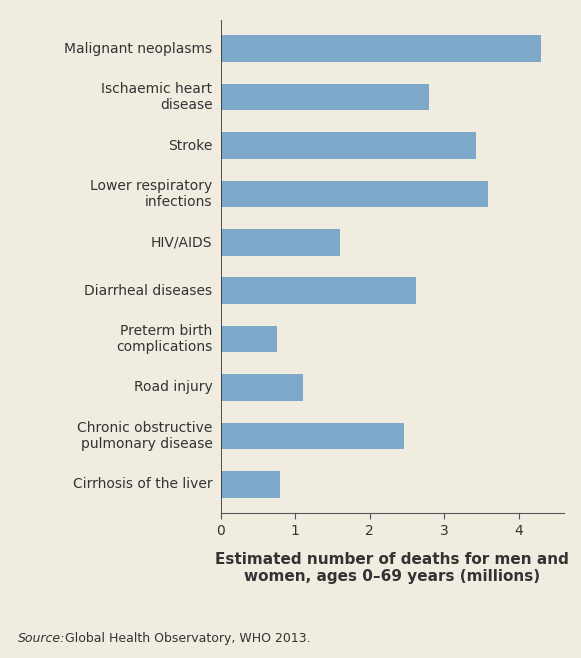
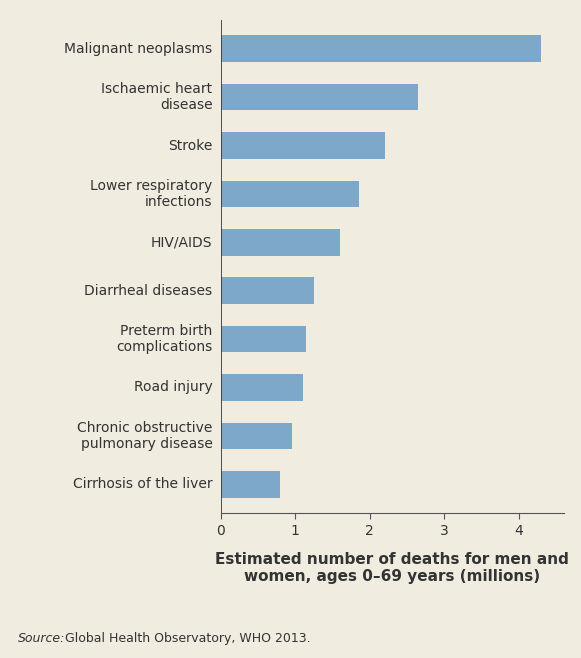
Ischaemic heart disease: 2.80 -> 2.65
Stroke: 3.42 -> 2.20
Lower respiratory infections: 3.58 -> 1.85
Diarrheal diseases: 2.62 -> 1.25
Preterm birth complications: 0.76 -> 1.15
Chronic obstructive pulmonary disease: 2.46 -> 0.95
